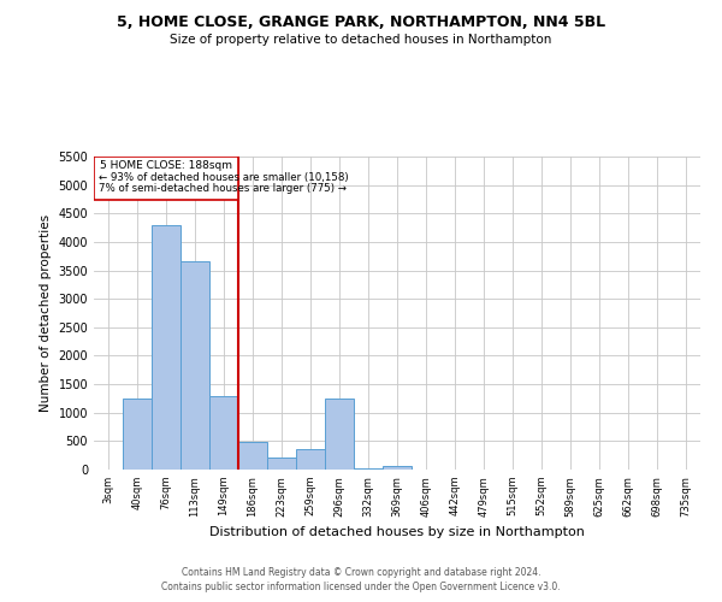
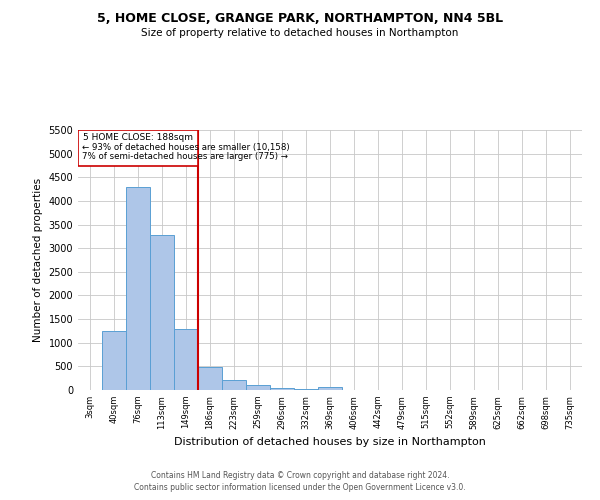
113sqm: 3650 -> 3280
259sqm: 350 -> 100
296sqm: 1250 -> 50
